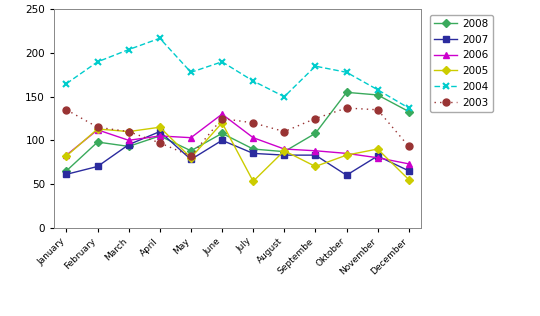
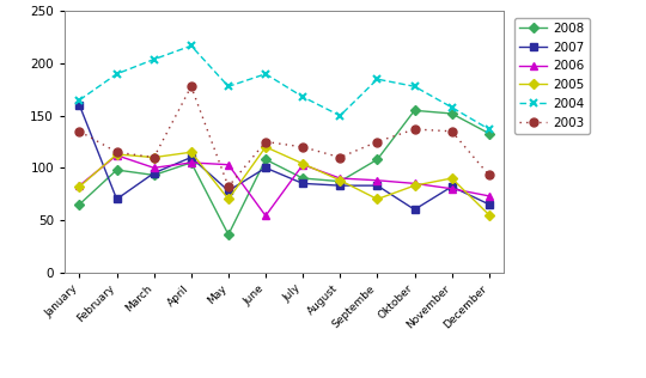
2007/January: 61 -> 160
2003/April: 97 -> 178
2008/May: 88 -> 36
2005/May: 80 -> 70
2006/June: 130 -> 54
2005/July: 53 -> 104
